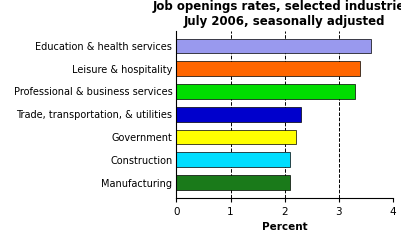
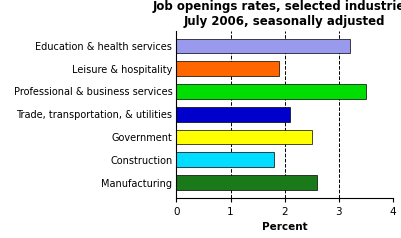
Education & health services: 3.6 -> 3.2
Leisure & hospitality: 3.4 -> 1.9
Professional & business services: 3.3 -> 3.5
Trade, transportation, & utilities: 2.3 -> 2.1
Government: 2.2 -> 2.5
Construction: 2.1 -> 1.8
Manufacturing: 2.1 -> 2.6
